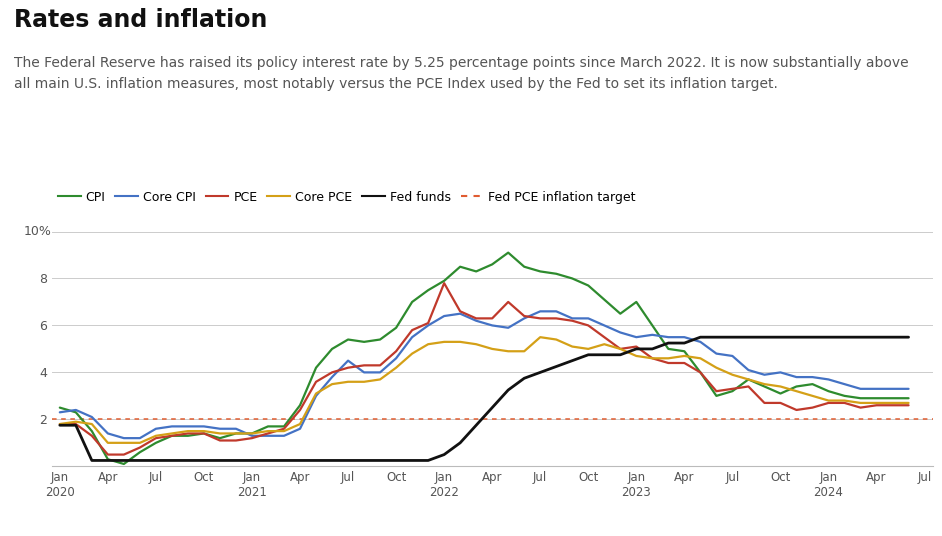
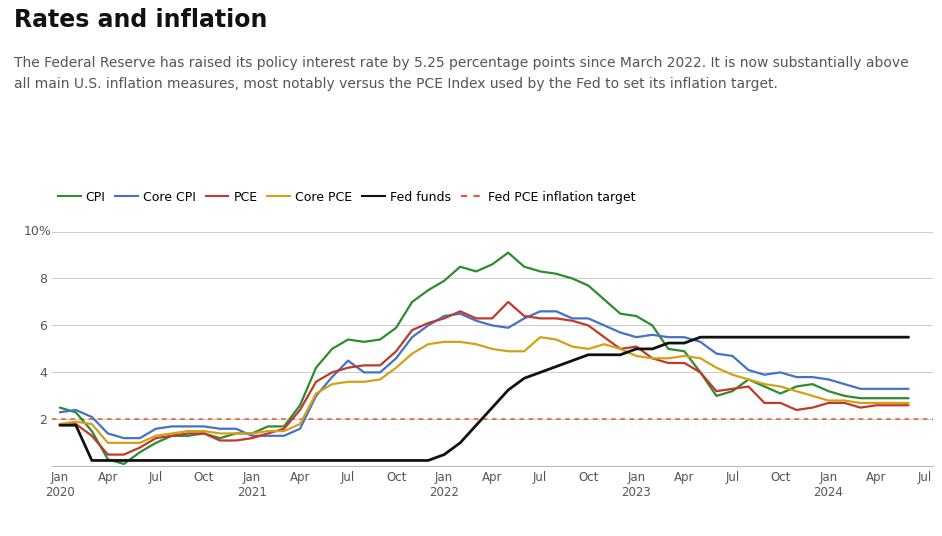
PCE/Jan 2022: 7.8 -> 6.3
CPI/Jan 2023: 7.0 -> 6.4
